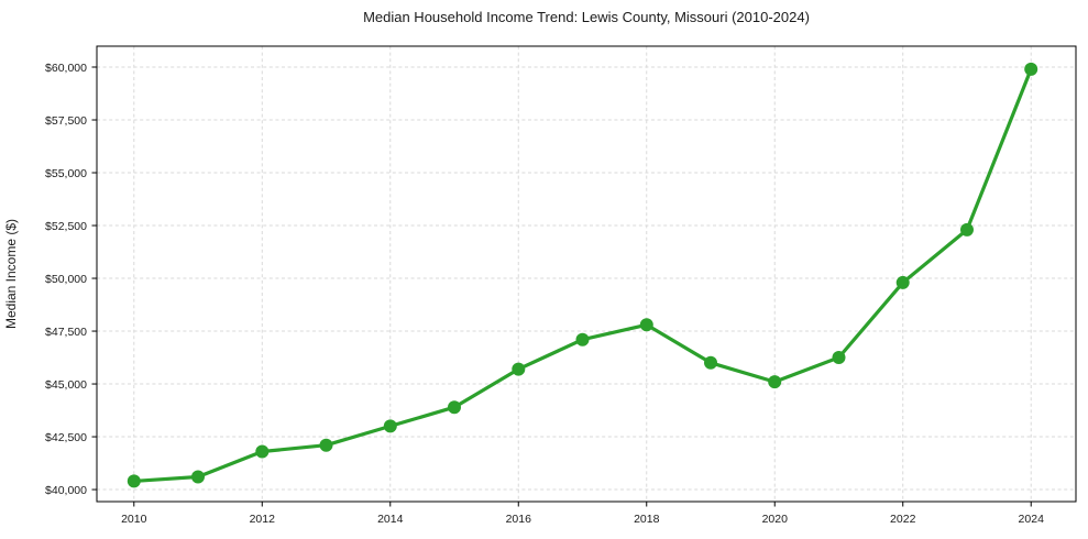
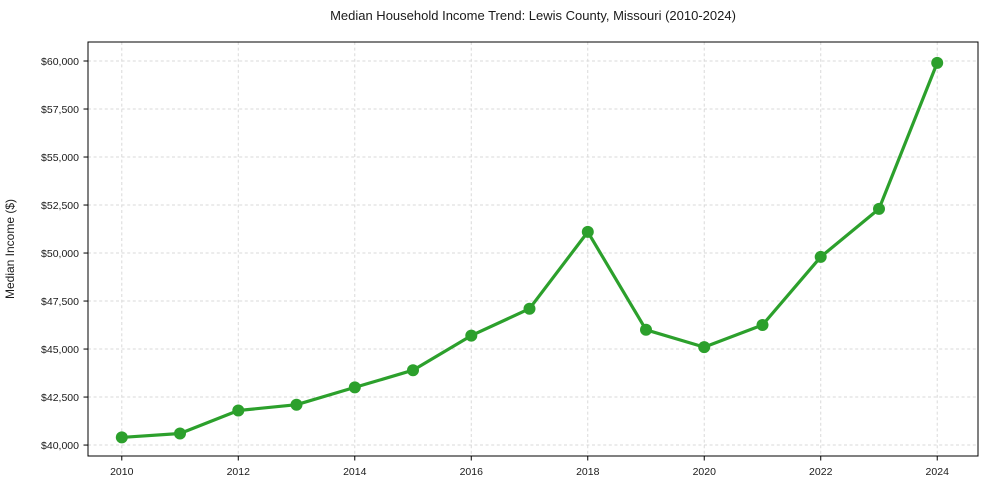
2018: $47800 -> $51100
